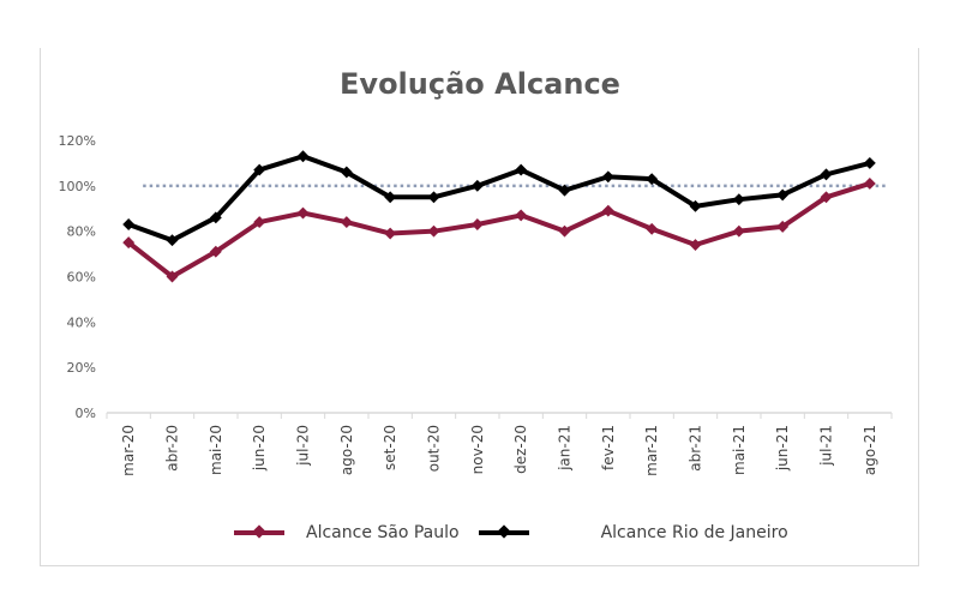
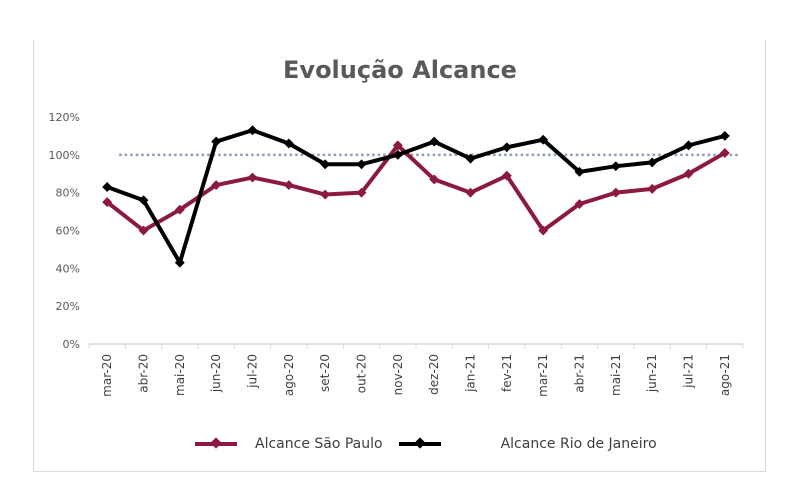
Alcance Rio de Janeiro/mai-20: 86% -> 43%
Alcance São Paulo/nov-20: 83% -> 105%
Alcance São Paulo/mar-21: 81% -> 60%
Alcance Rio de Janeiro/mar-21: 103% -> 108%
Alcance São Paulo/jul-21: 95% -> 90%
